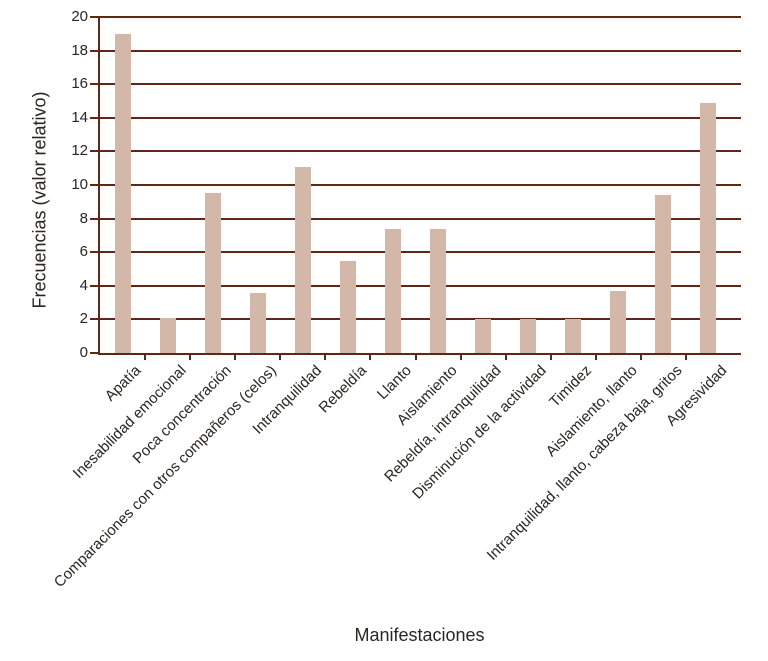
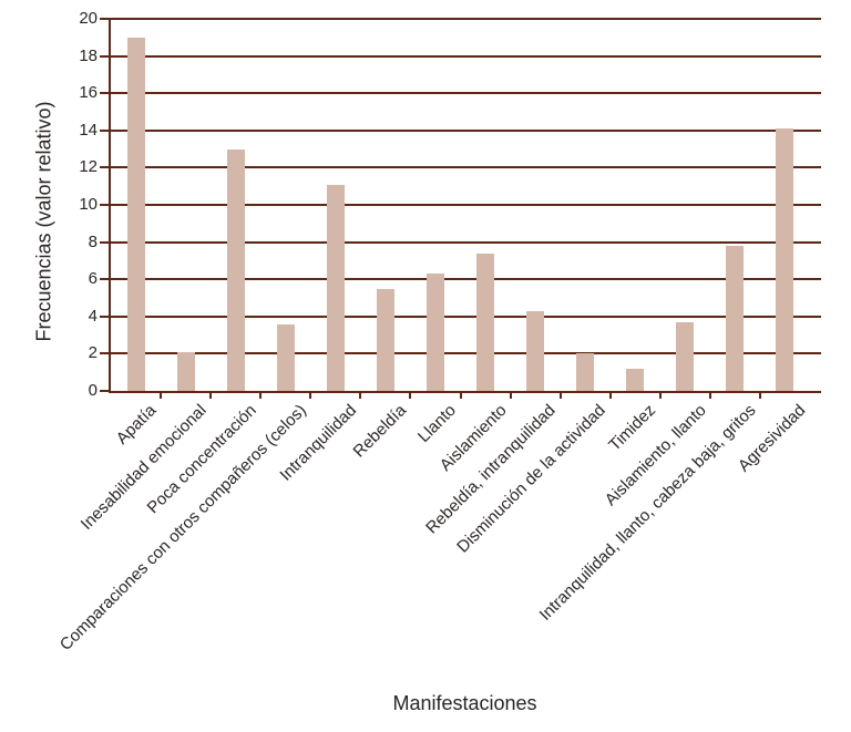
Poca concentración: 9.5 -> 13.0
Llanto: 7.4 -> 6.3
Rebeldía, intranquilidad: 2.0 -> 4.3
Timidez: 2.0 -> 1.2
Intranquilidad, llanto, cabeza baja, gritos: 9.4 -> 7.8
Agresividad: 14.9 -> 14.1
